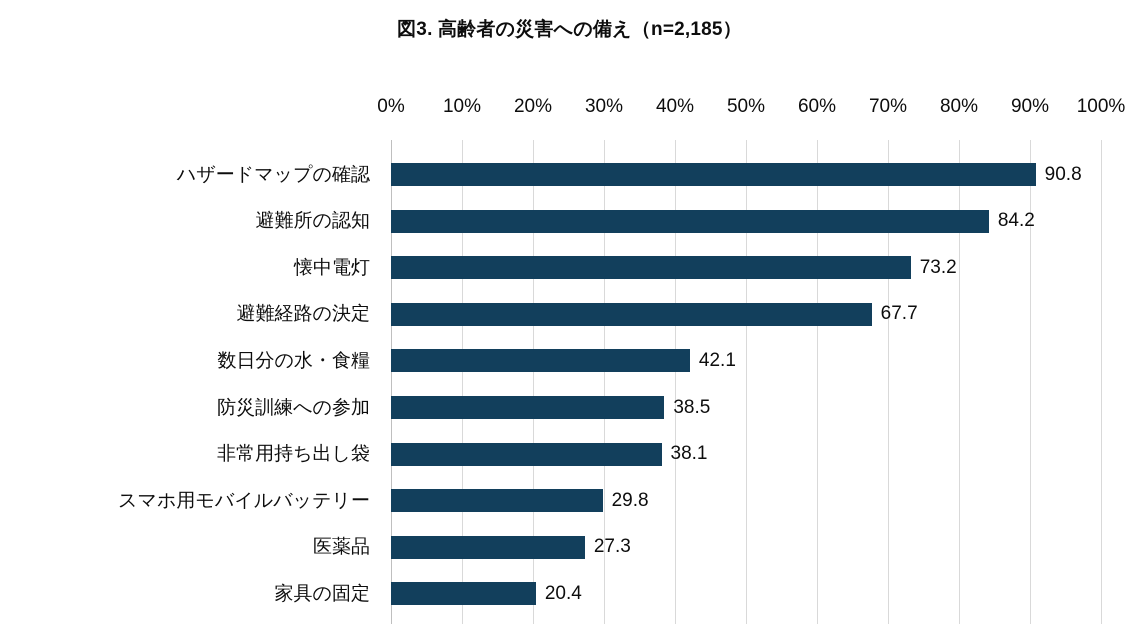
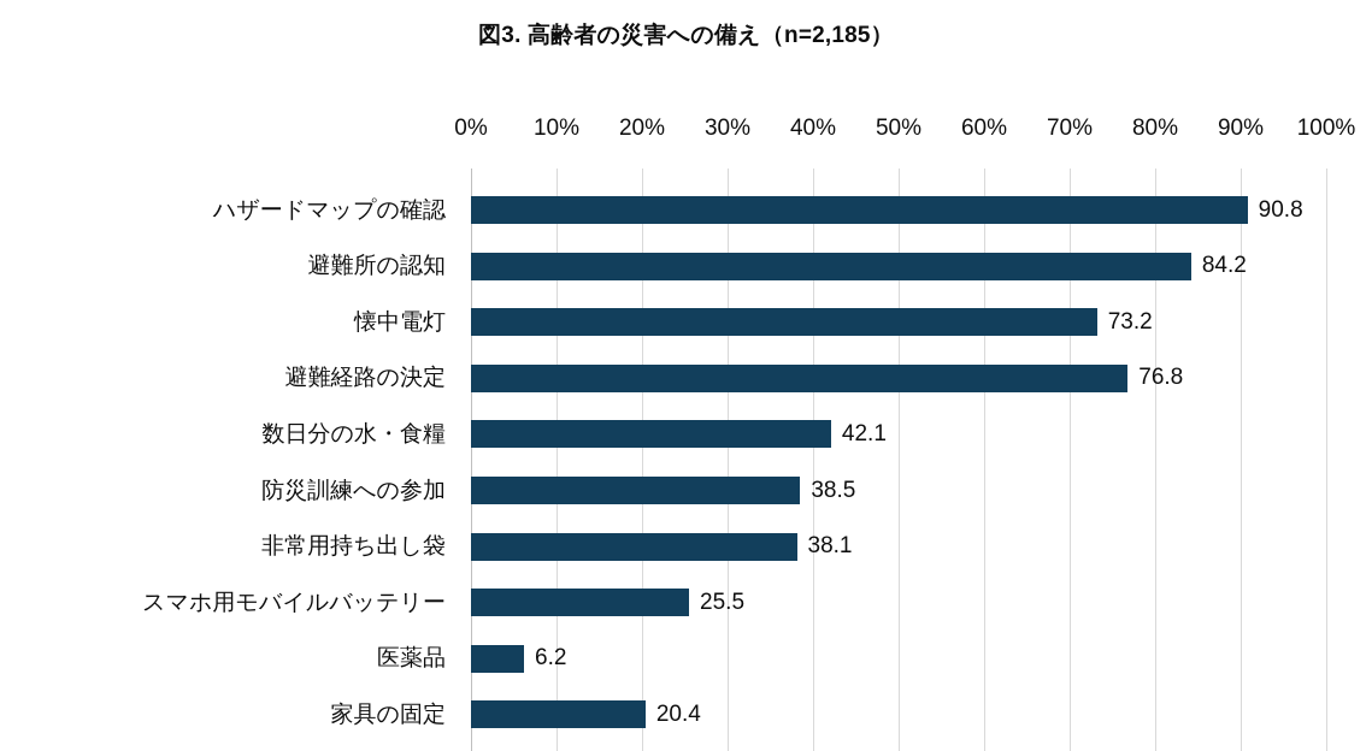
避難経路の決定: 67.7 -> 76.8
スマホ用モバイルバッテリー: 29.8 -> 25.5
医薬品: 27.3 -> 6.2
